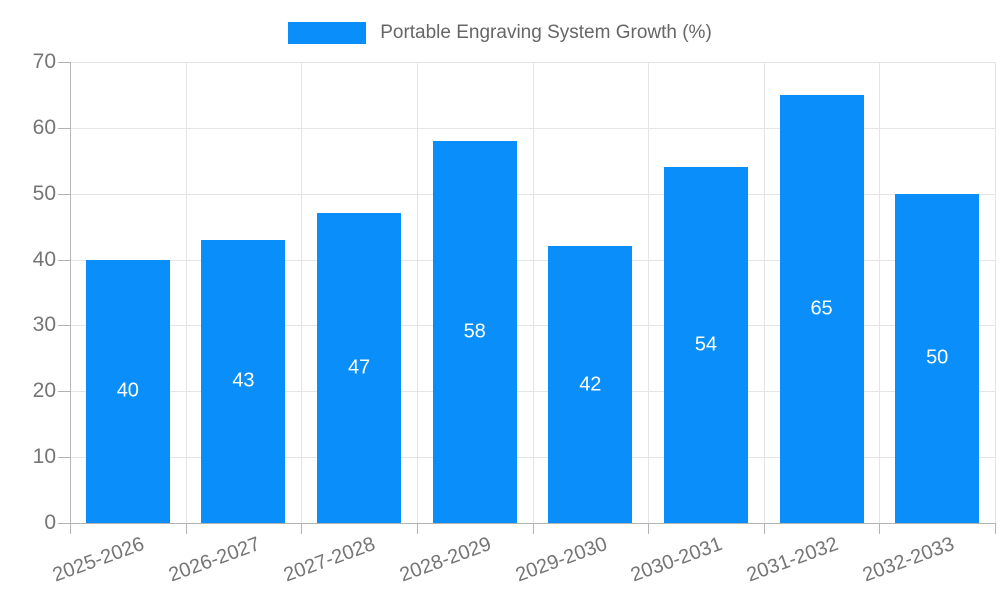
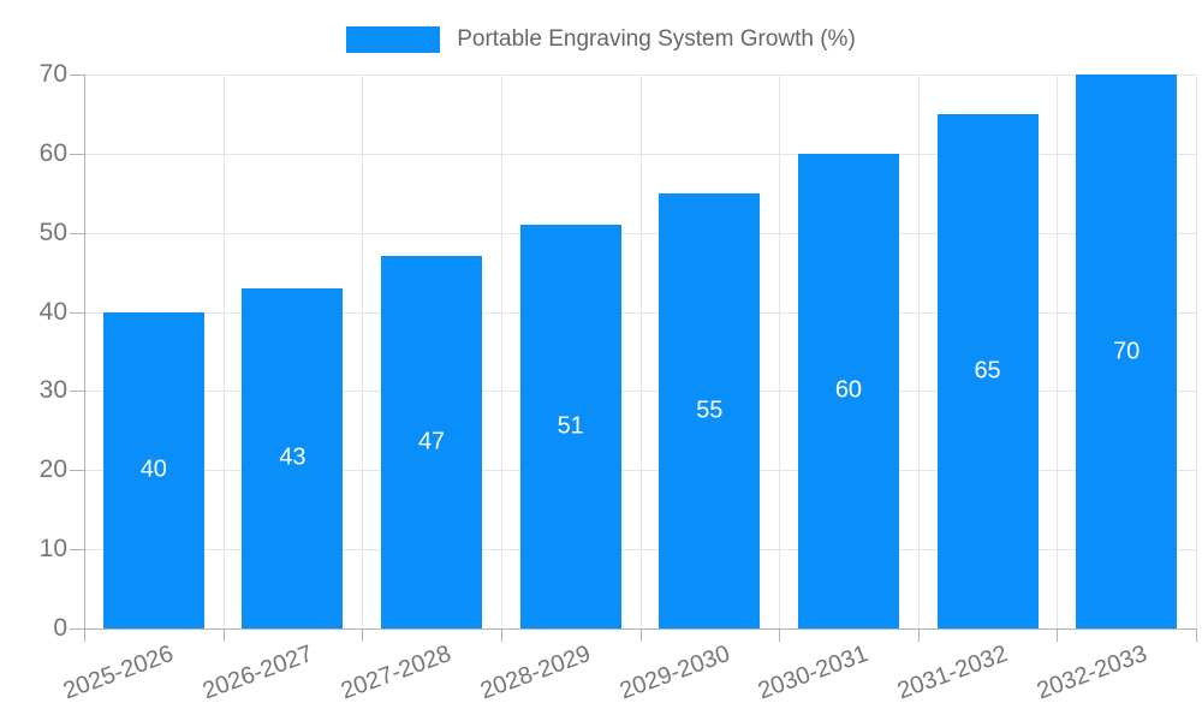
2028-2029: 58 -> 51
2029-2030: 42 -> 55
2030-2031: 54 -> 60
2032-2033: 50 -> 70
